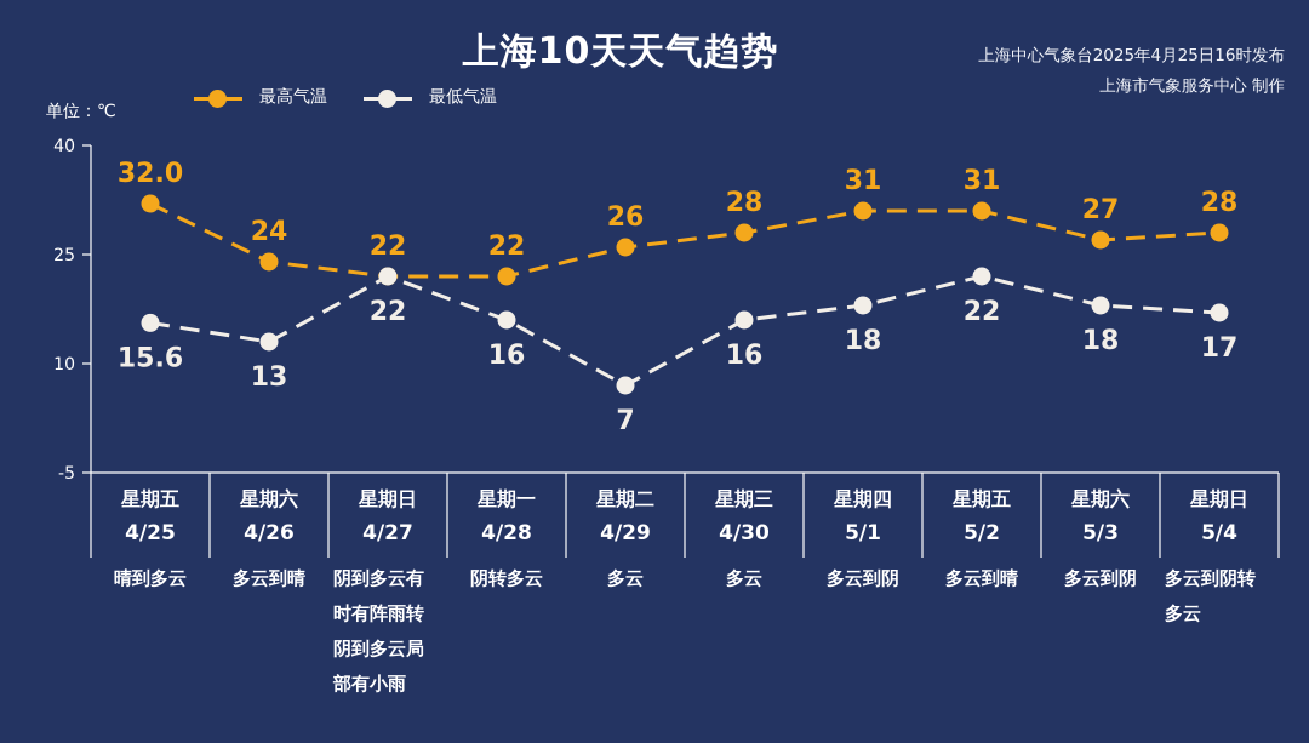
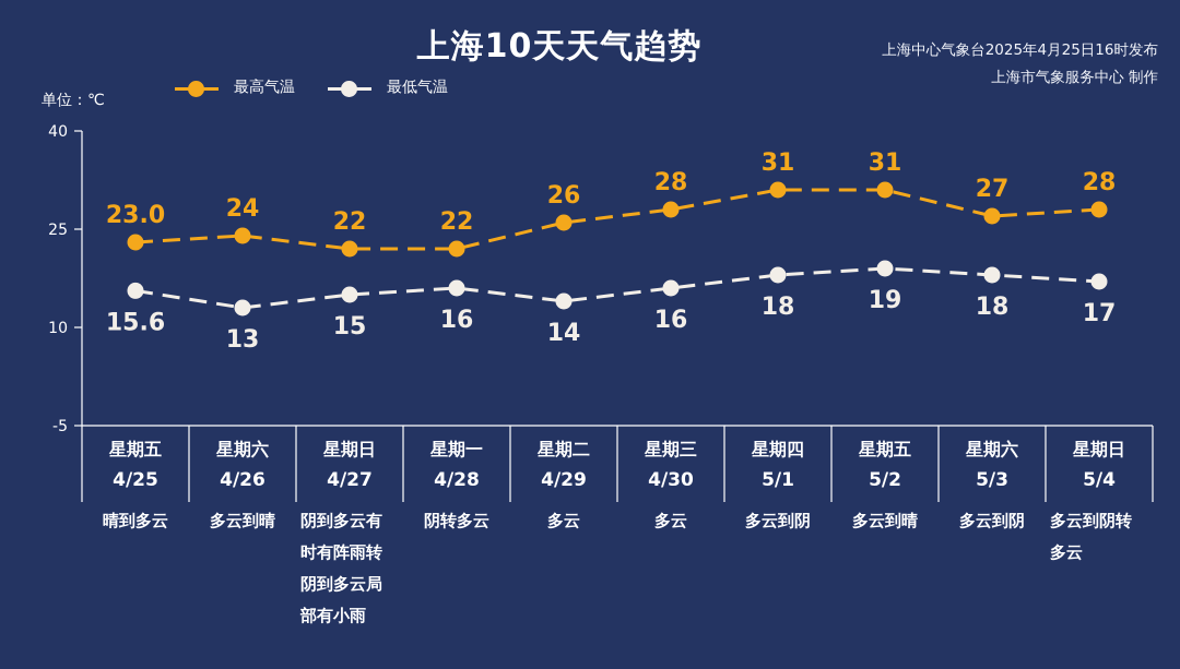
最高气温/4/25: 32.0 -> 23.0
最低气温/4/27: 22 -> 15
最低气温/4/29: 7 -> 14
最低气温/5/2: 22 -> 19
